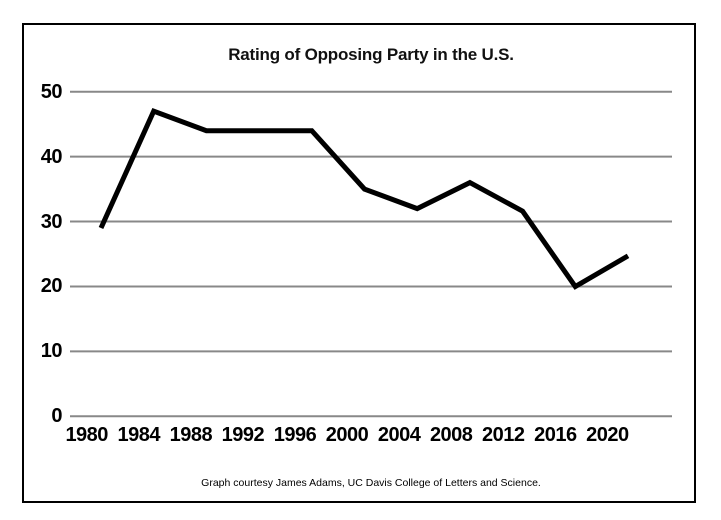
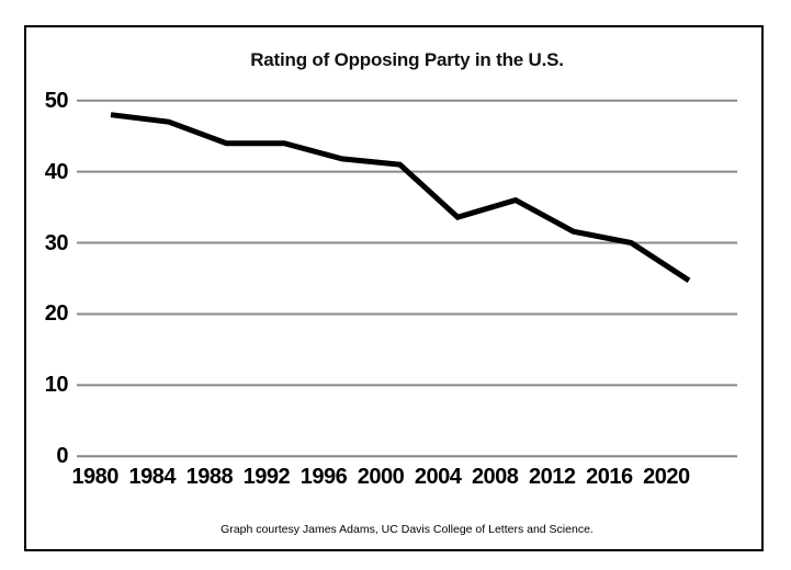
1980: 29 -> 48
1996: 44 -> 42
2000: 35 -> 41
2004: 32 -> 34
2016: 20 -> 30
